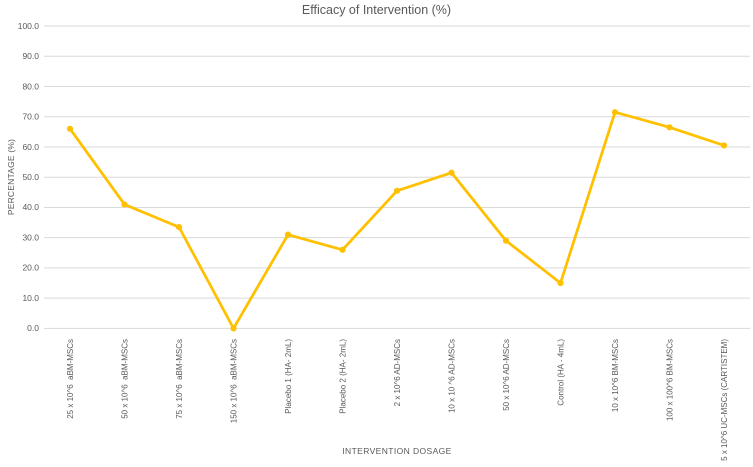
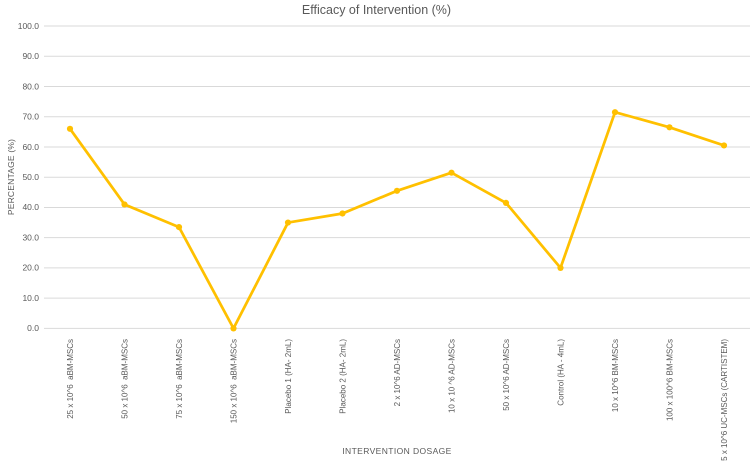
Placebo 1 (HA- 2mL): 31 -> 35
Placebo 2 (HA- 2mL): 26 -> 38
50 x 10^6 AD-MSCs: 29 -> 42
Control (HA - 4mL): 15 -> 20
